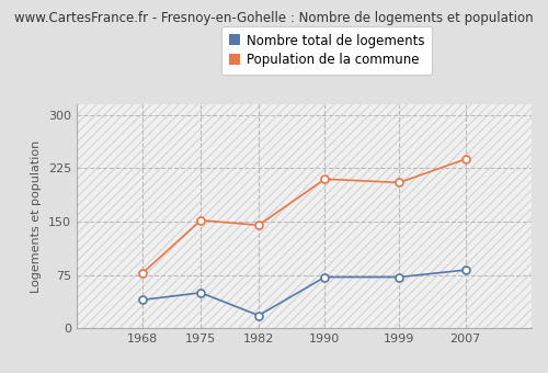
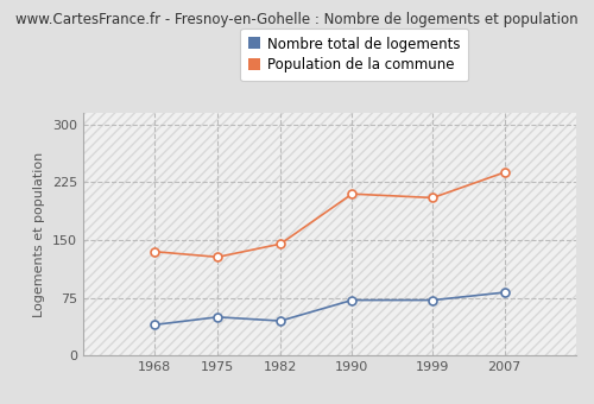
Population de la commune/1968: 78 -> 135
Population de la commune/1975: 152 -> 128
Nombre total de logements/1982: 18 -> 45
